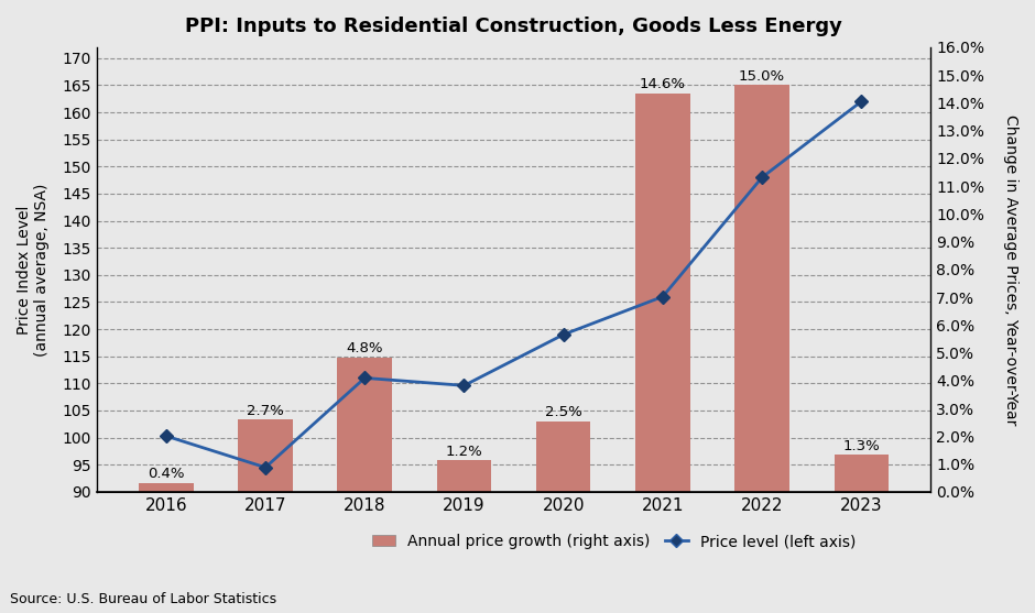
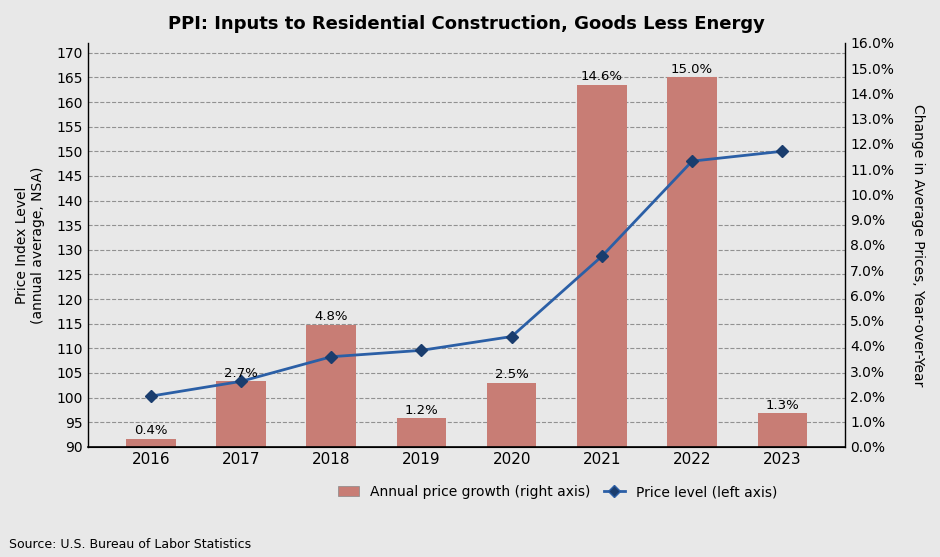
Price level (left axis)/2017: 94.5 -> 103.3
Price level (left axis)/2018: 111.0 -> 108.3
Price level (left axis)/2020: 119.0 -> 112.4
Price level (left axis)/2021: 126.0 -> 128.7
Price level (left axis)/2023: 162.0 -> 150.0
